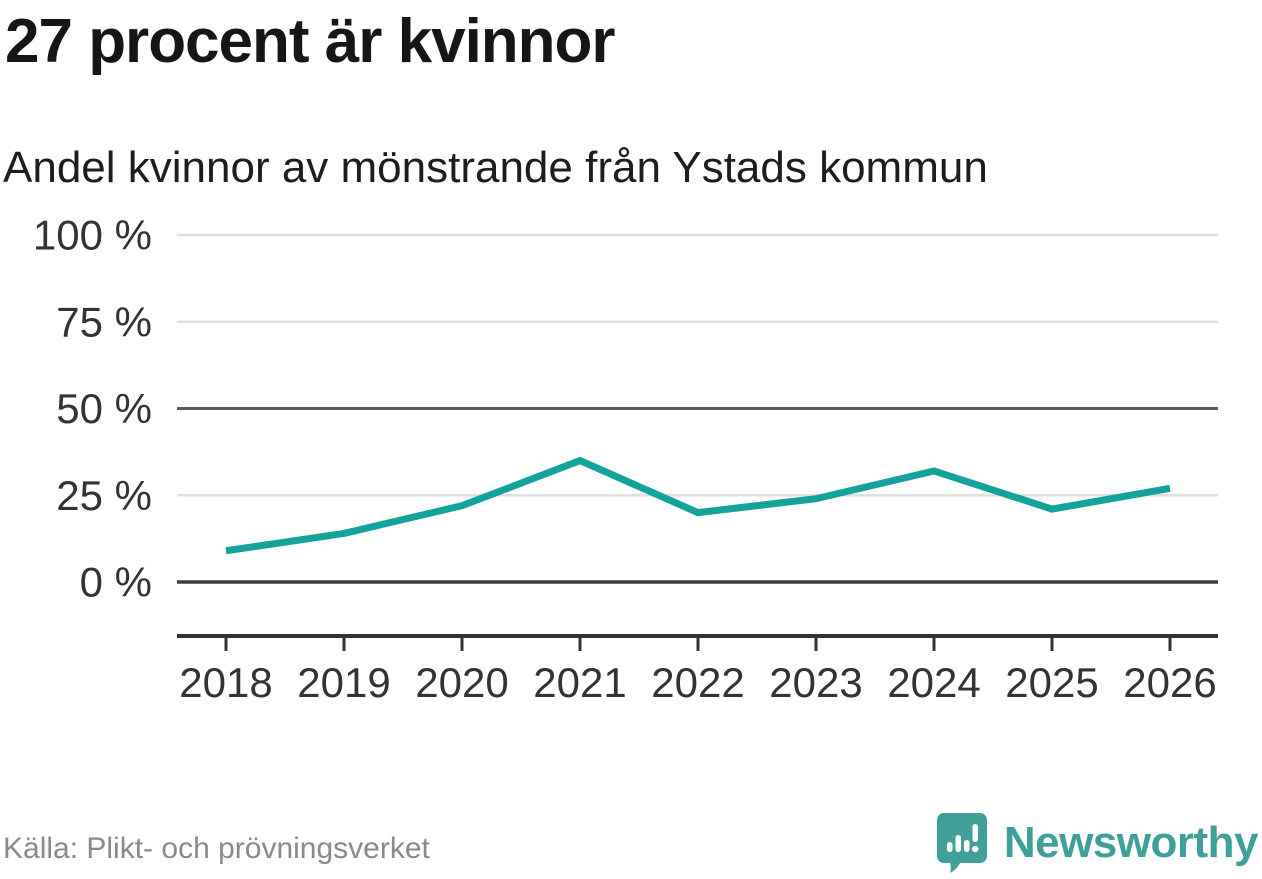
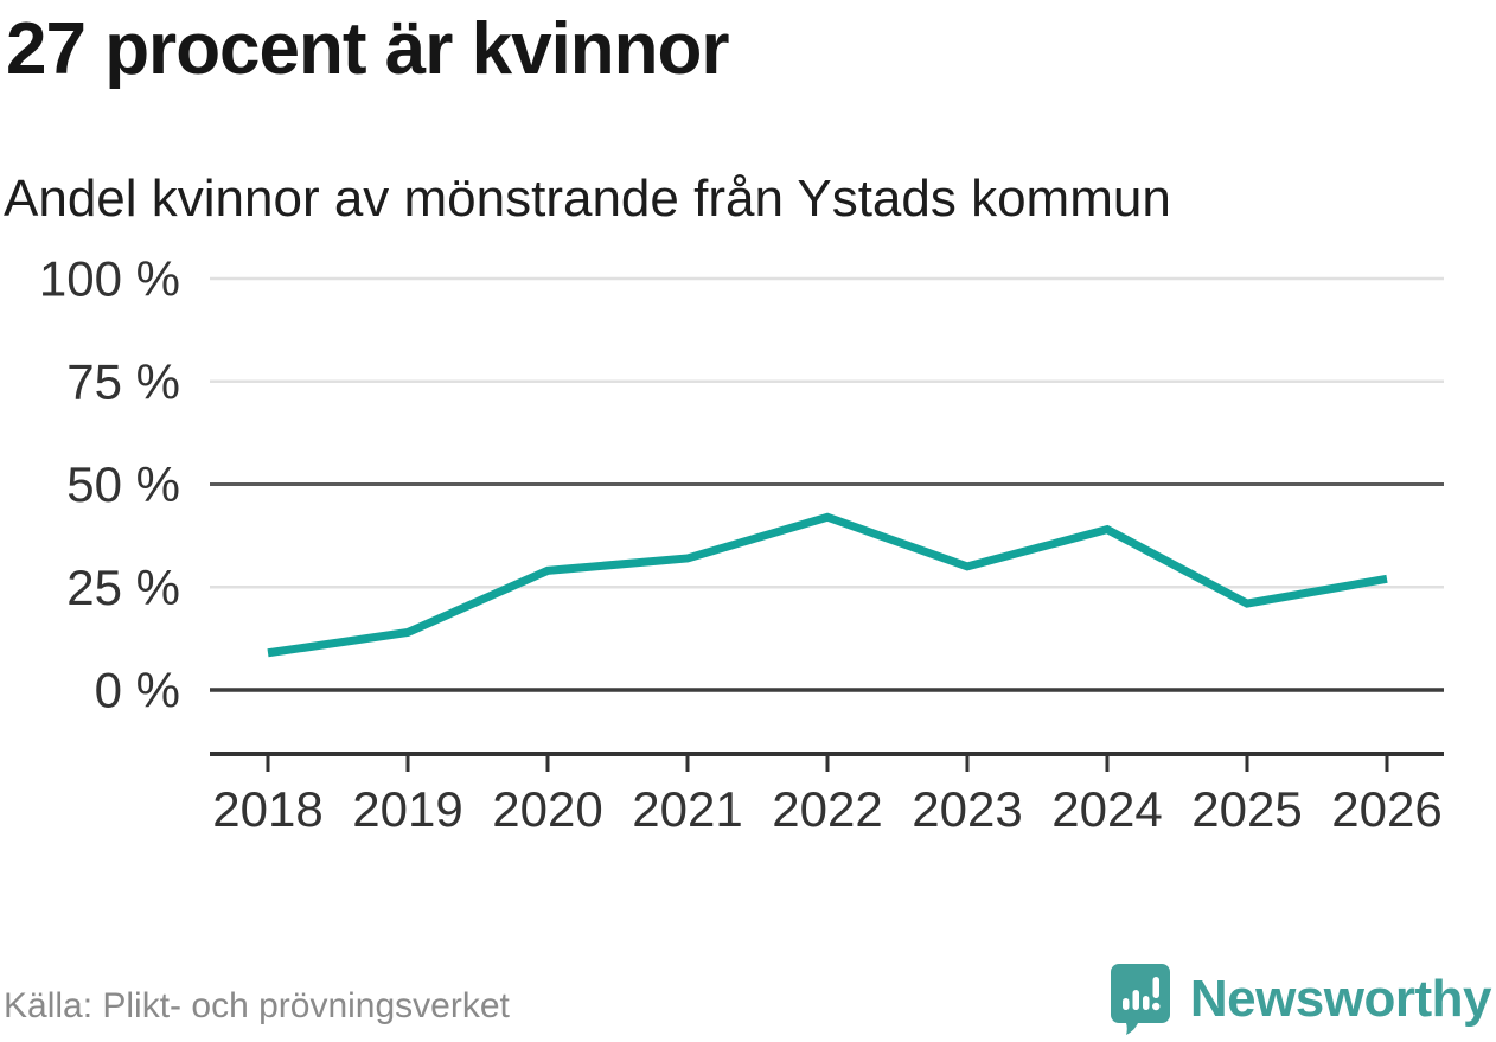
2020: 22% -> 29%
2021: 35% -> 32%
2022: 20% -> 42%
2023: 24% -> 30%
2024: 32% -> 39%
